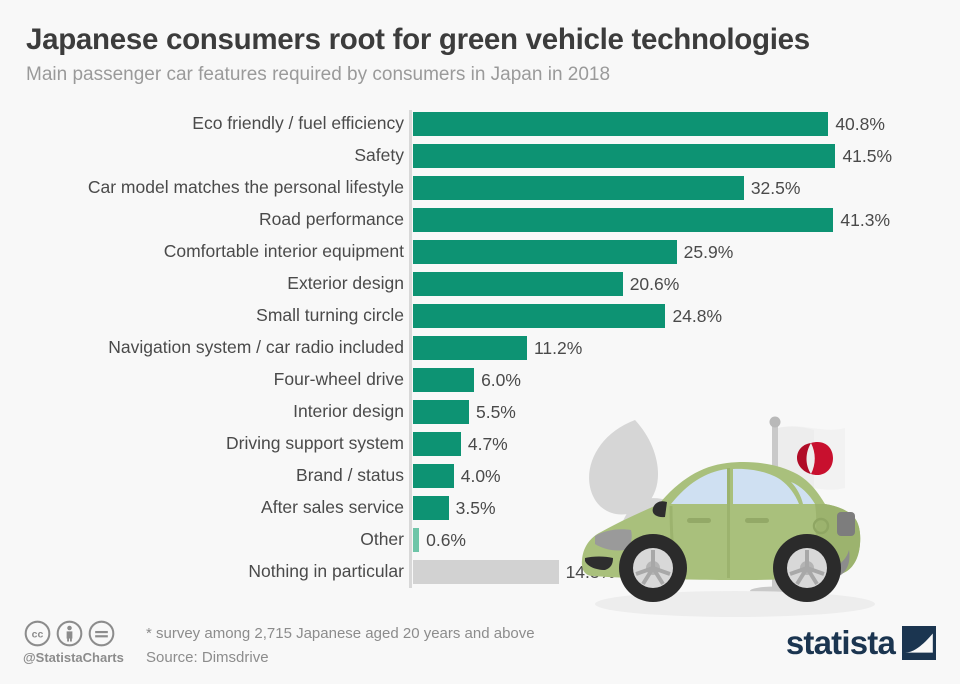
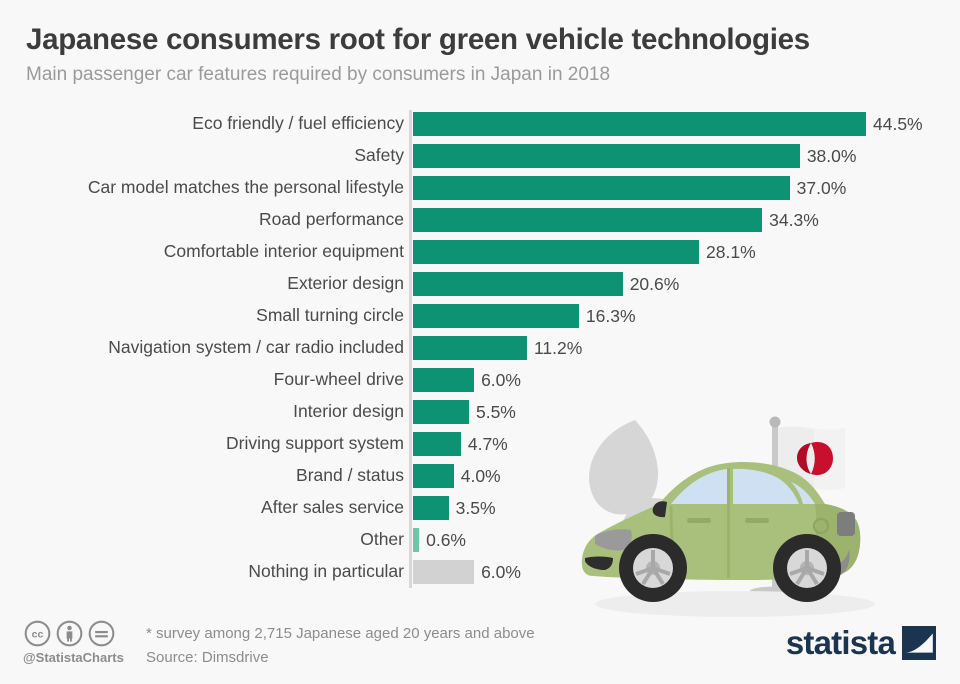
Eco friendly / fuel efficiency: 40.8% -> 44.5%
Safety: 41.5% -> 38.0%
Car model matches the personal lifestyle: 32.5% -> 37.0%
Road performance: 41.3% -> 34.3%
Comfortable interior equipment: 25.9% -> 28.1%
Small turning circle: 24.8% -> 16.3%
Nothing in particular: 14.3% -> 6.0%
